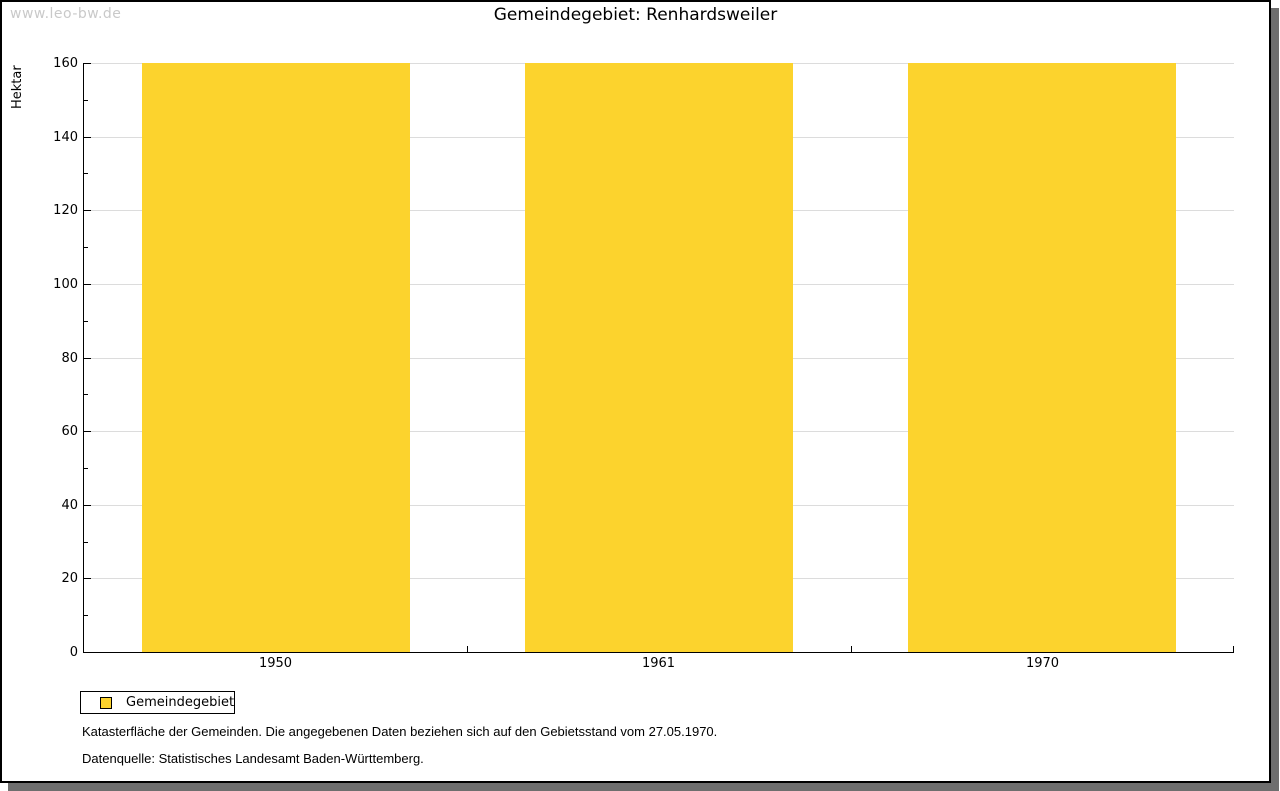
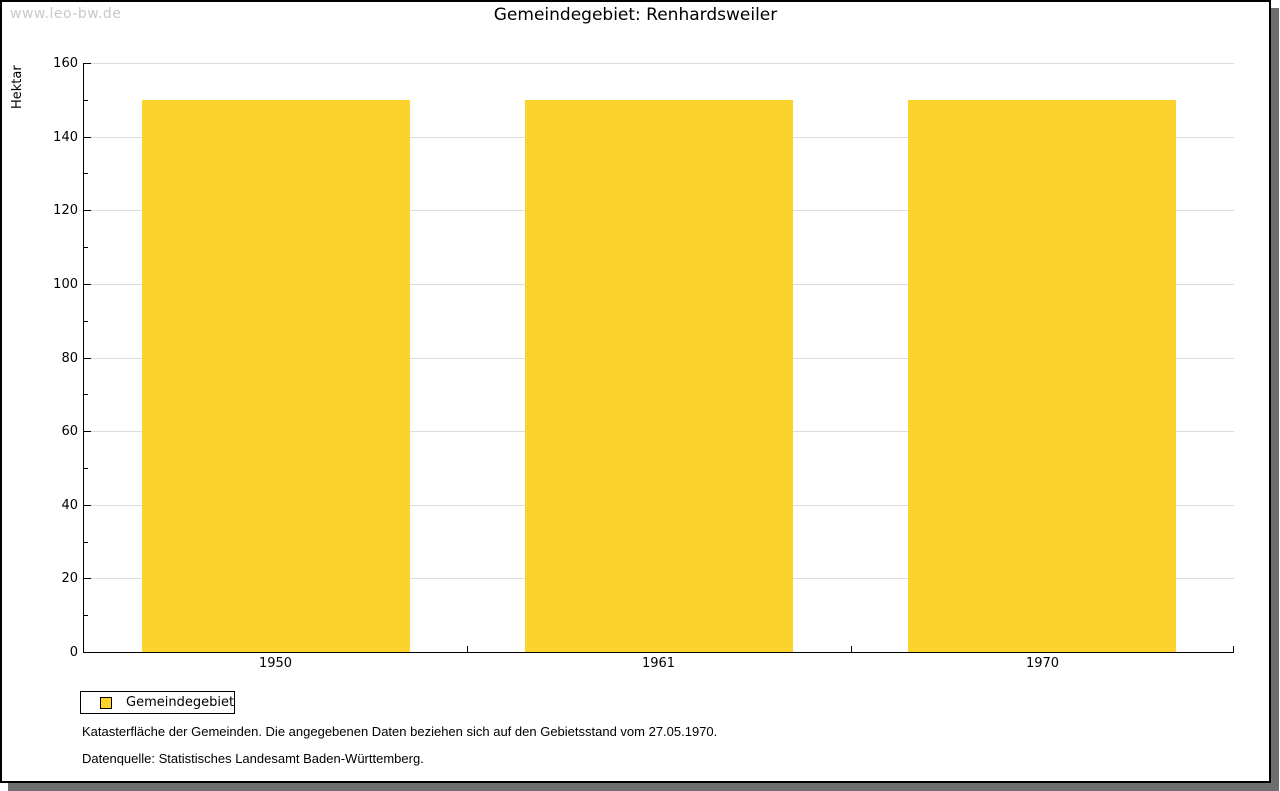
1950: 160 -> 150
1961: 160 -> 150
1970: 160 -> 150
